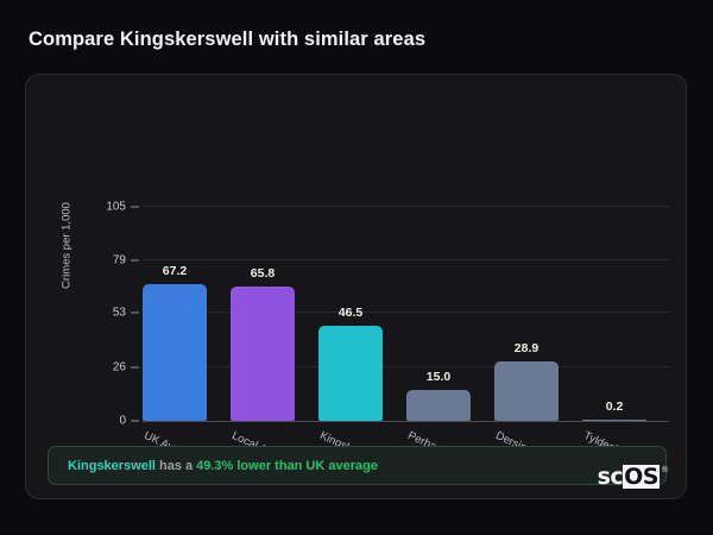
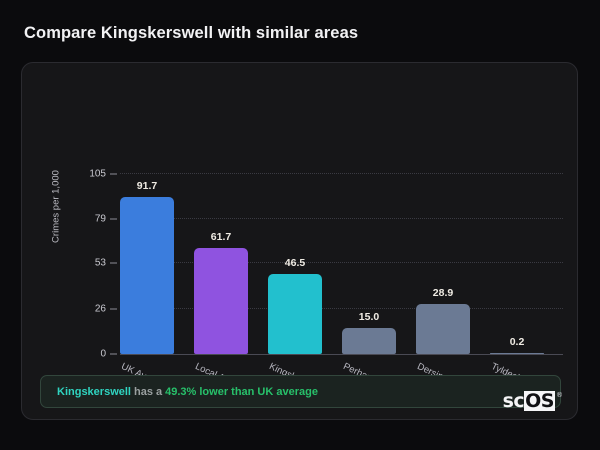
UK Average: 67.2 -> 91.7
Local Area: 65.8 -> 61.7
